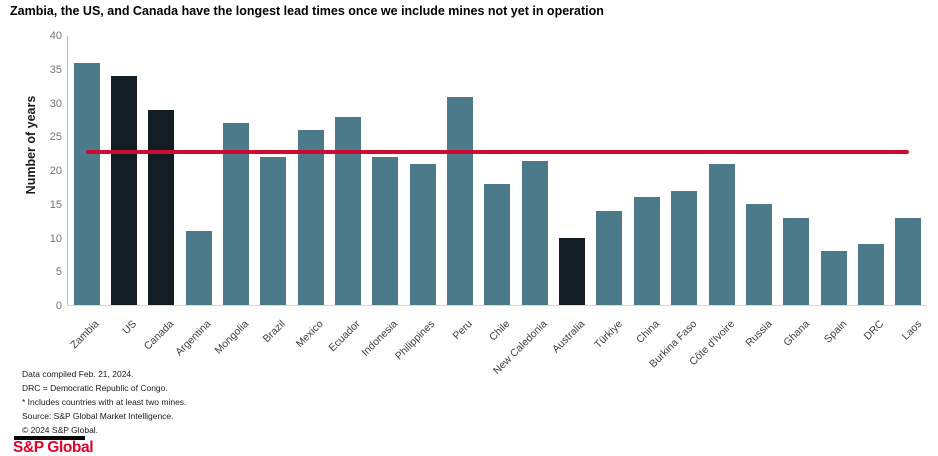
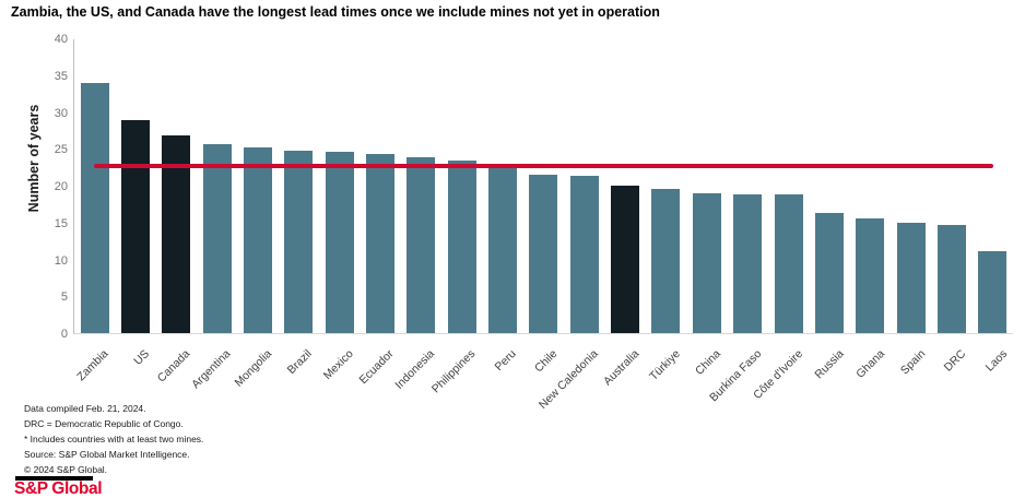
Zambia: 36 -> 34
US: 34 -> 29
Canada: 29 -> 27
Argentina: 11 -> 26
Mongolia: 27 -> 25
Brazil: 22 -> 25
Mexico: 26 -> 25
Ecuador: 28 -> 24
Indonesia: 22 -> 24
Philippines: 21 -> 24
Peru: 31 -> 22
Chile: 18 -> 22
Australia: 10 -> 20
Türkiye: 14 -> 20
China: 16 -> 19
Burkina Faso: 17 -> 19
Côte d'Ivoire: 21 -> 19
Russia: 15 -> 16
Ghana: 13 -> 16
Spain: 8 -> 15
DRC: 9 -> 15
Laos: 13 -> 11
